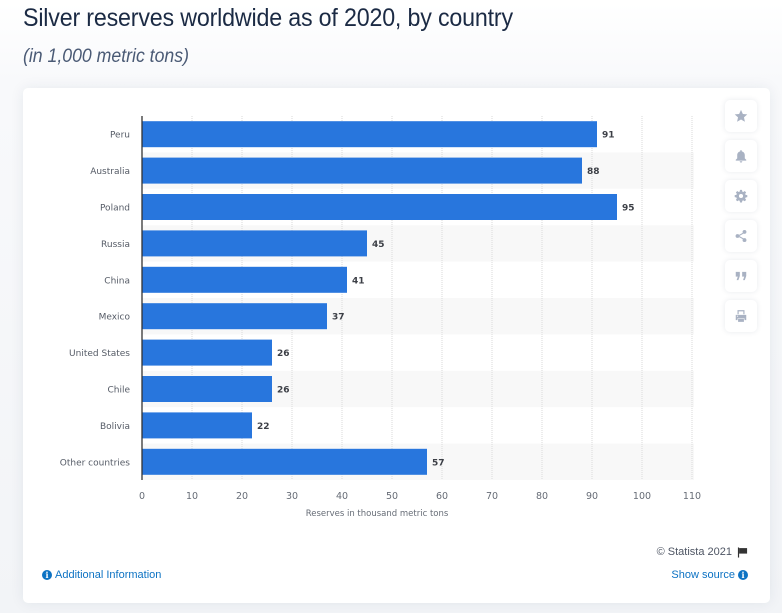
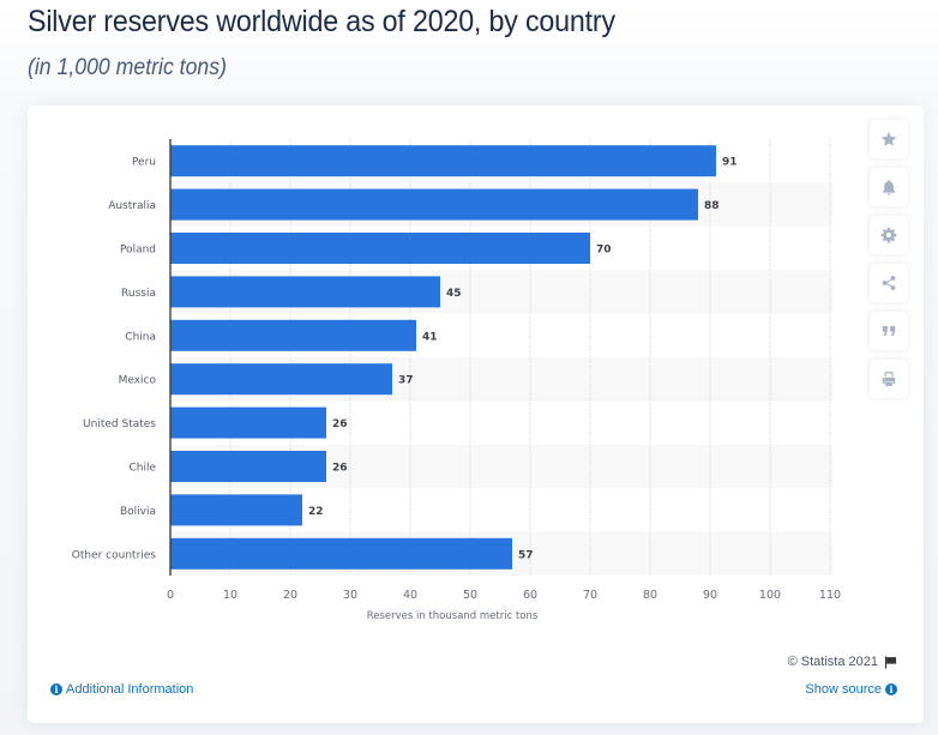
Poland: 95 -> 70
